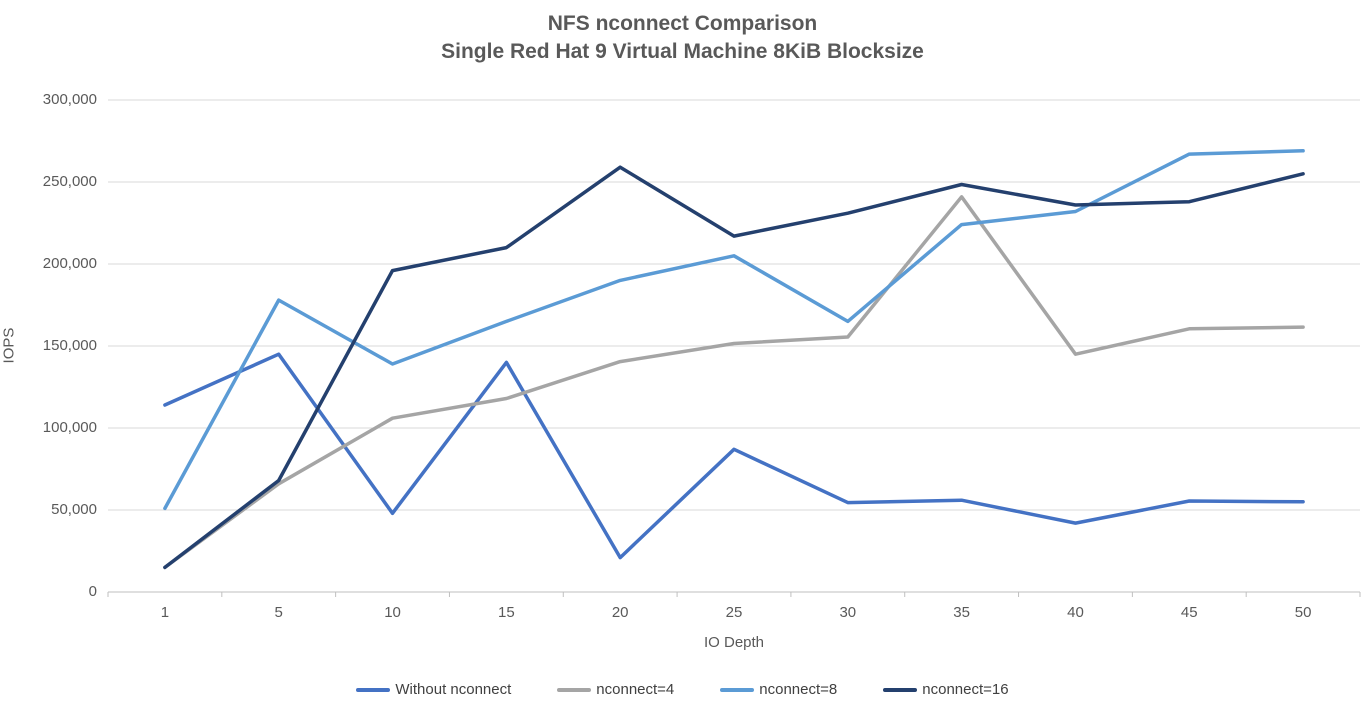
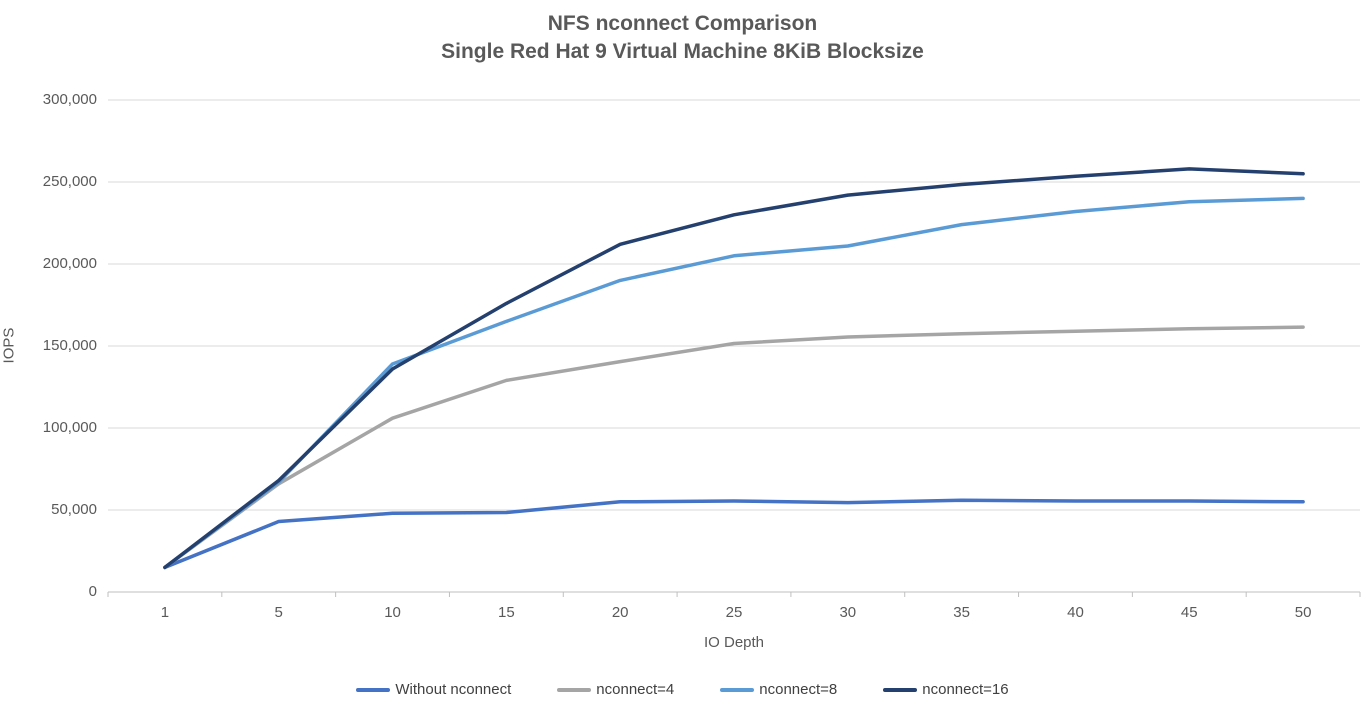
Without nconnect/1: 114000 -> 15000
nconnect=8/1: 51000 -> 15000
Without nconnect/5: 145000 -> 43000
nconnect=8/5: 178000 -> 67000
nconnect=16/10: 196000 -> 136000
Without nconnect/15: 140000 -> 48000
nconnect=4/15: 118000 -> 129000
nconnect=16/15: 210000 -> 176000
Without nconnect/20: 21000 -> 55000
nconnect=16/20: 259000 -> 212000
Without nconnect/25: 87000 -> 56000
nconnect=16/25: 217000 -> 230000
nconnect=8/30: 165000 -> 211000
nconnect=16/30: 231000 -> 242000
nconnect=4/35: 241000 -> 158000
Without nconnect/40: 42000 -> 56000
nconnect=4/40: 145000 -> 159000
nconnect=16/40: 236000 -> 254000
nconnect=8/45: 267000 -> 238000
nconnect=16/45: 238000 -> 258000
nconnect=8/50: 269000 -> 240000
